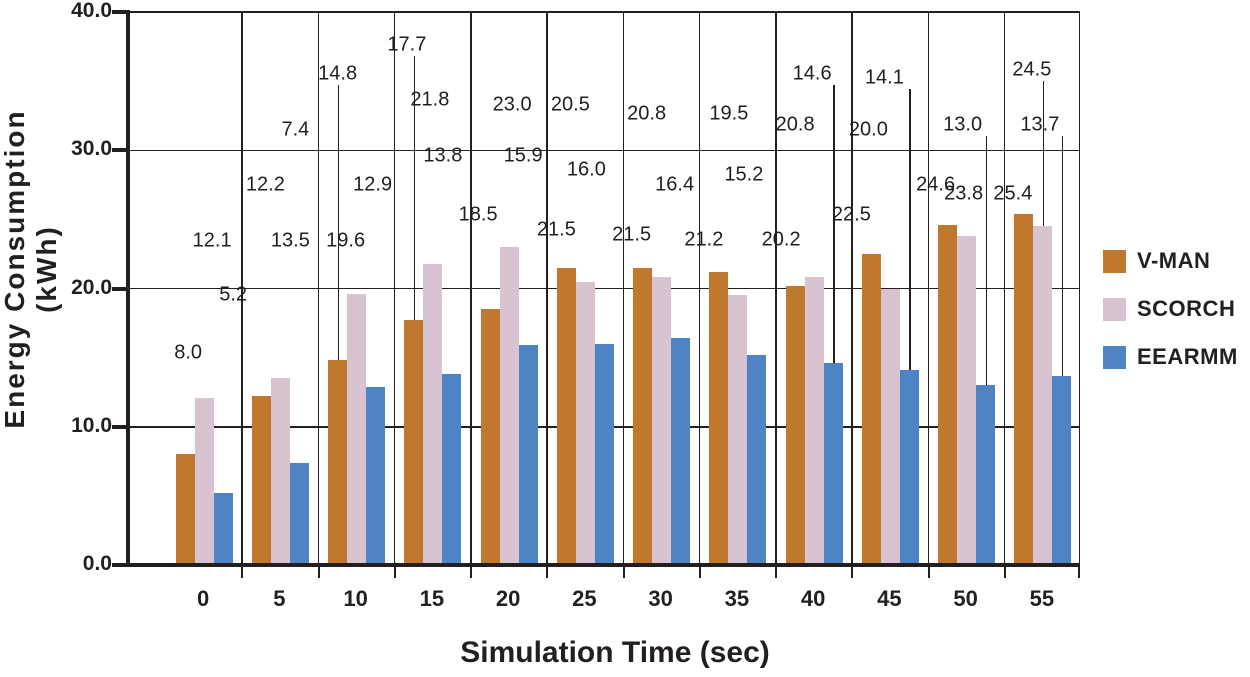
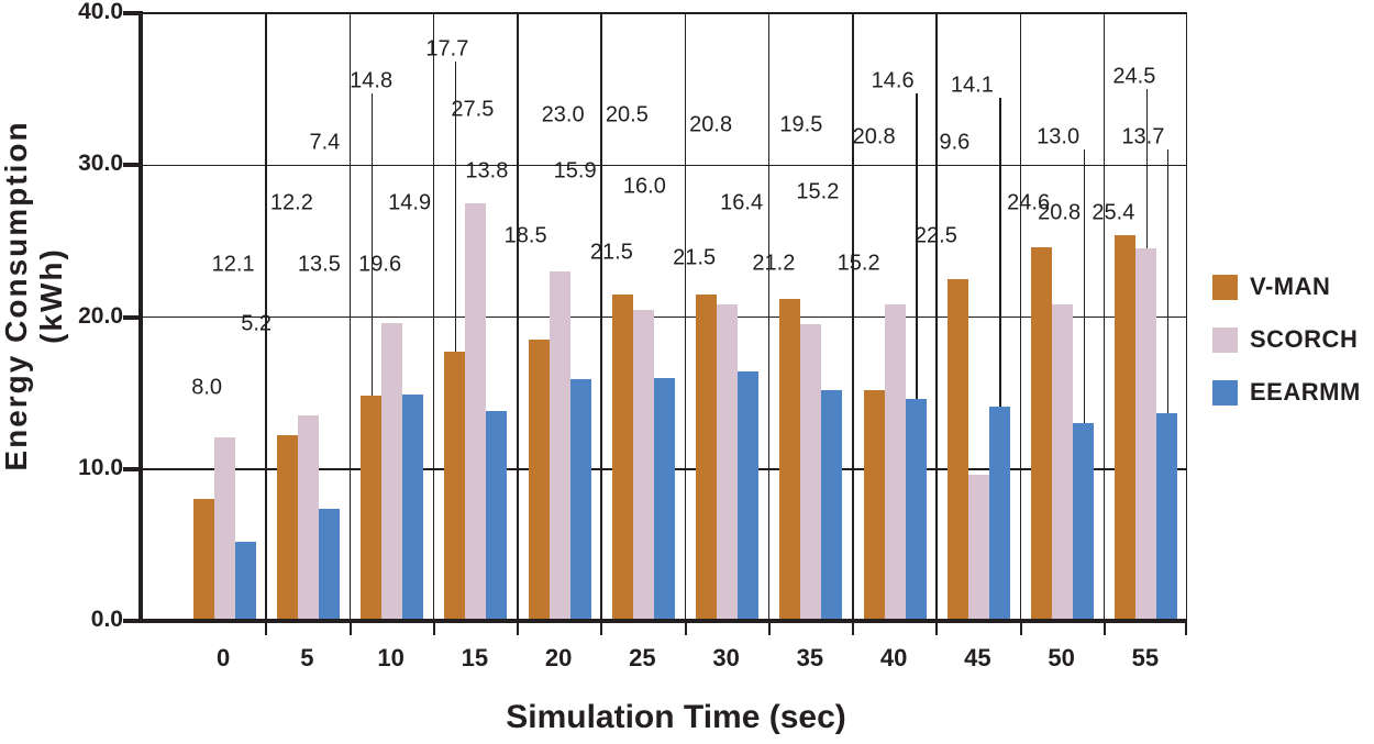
EEARMM/10: 12.9 -> 14.9
SCORCH/15: 21.8 -> 27.5
V-MAN/40: 20.2 -> 15.2
SCORCH/45: 20.0 -> 9.6
SCORCH/50: 23.8 -> 20.8
